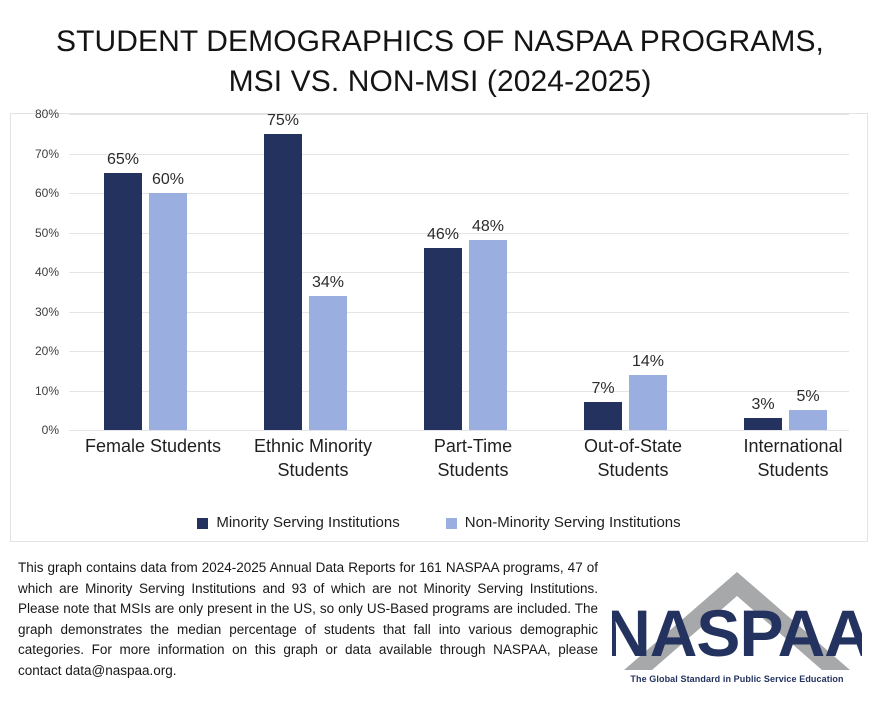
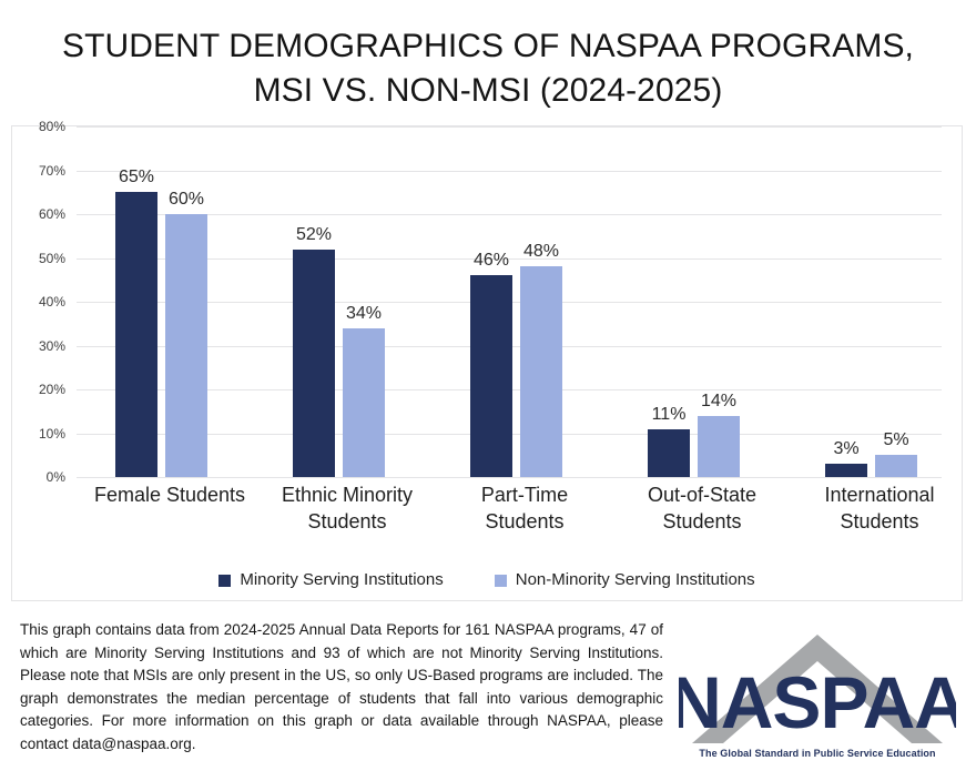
Minority Serving Institutions/Ethnic Minority Students: 75% -> 52%
Minority Serving Institutions/Out-of-State Students: 7% -> 11%
